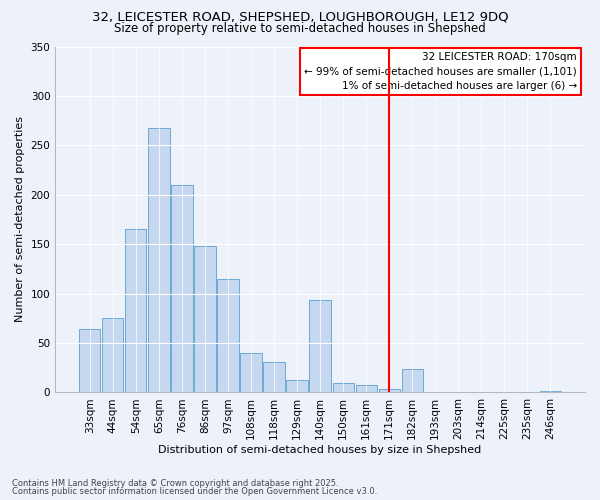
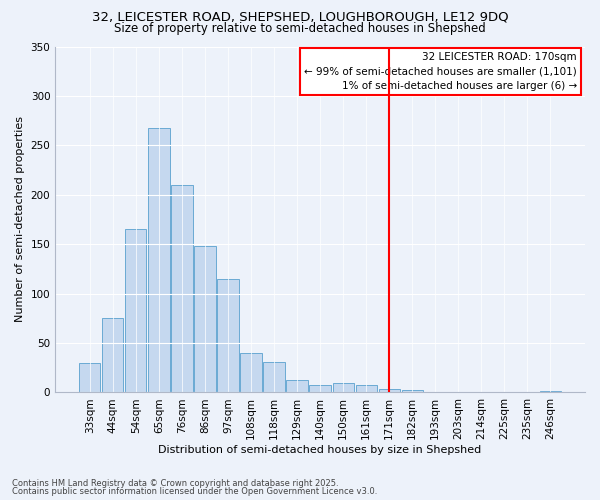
33sqm: 64 -> 30
140sqm: 94 -> 8
182sqm: 24 -> 2
